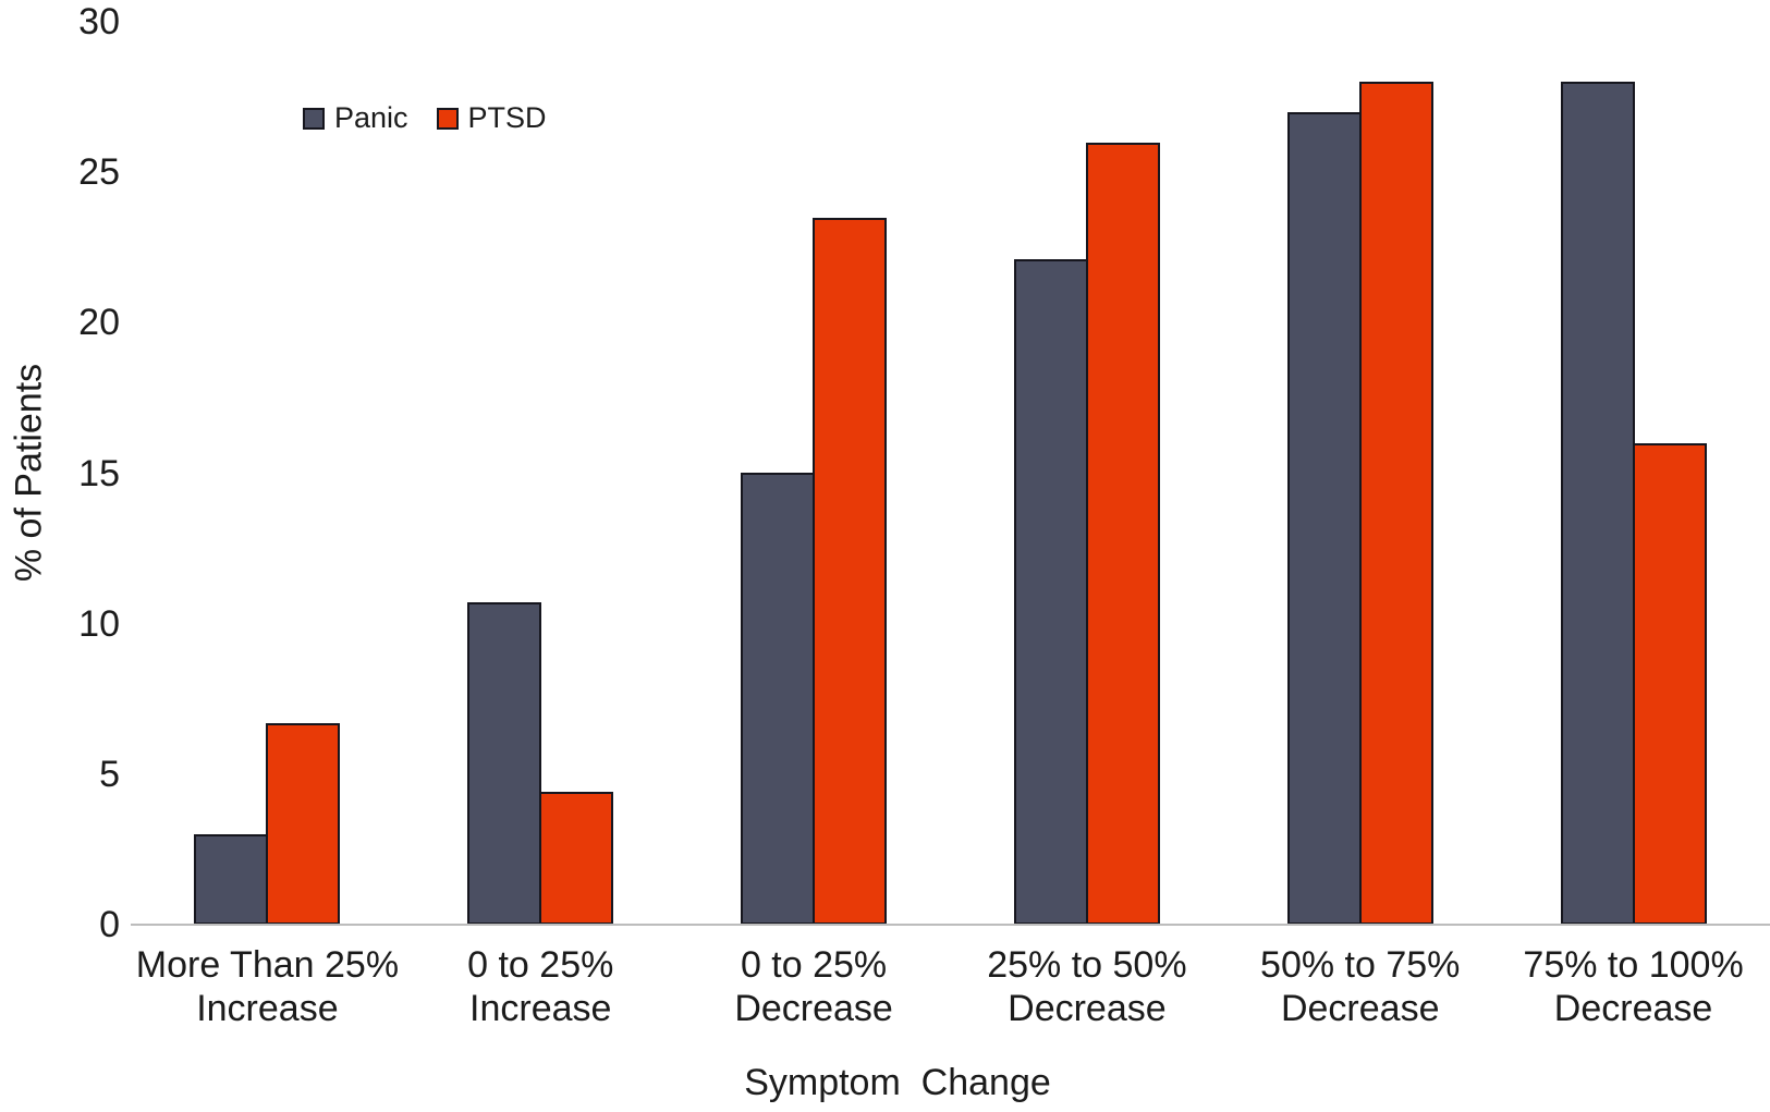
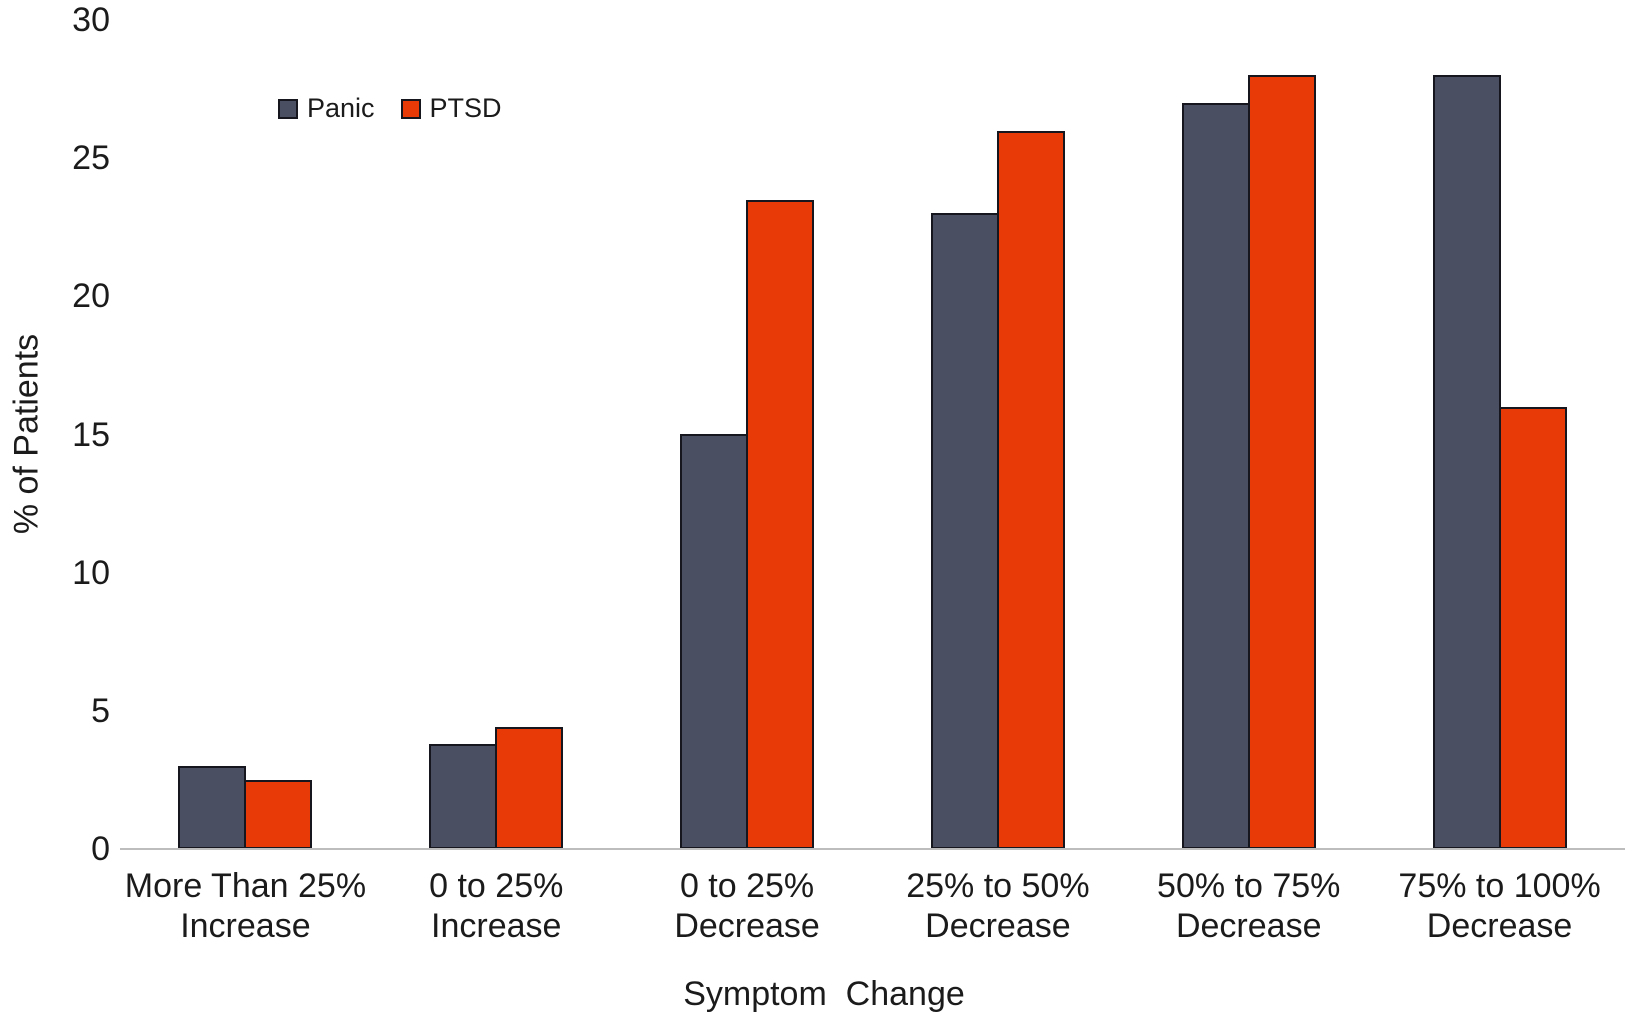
PTSD/More Than 25% Increase: 6.7 -> 2.5
Panic/0 to 25% Increase: 10.7 -> 3.8
Panic/25% to 50% Decrease: 22.1 -> 23.0
